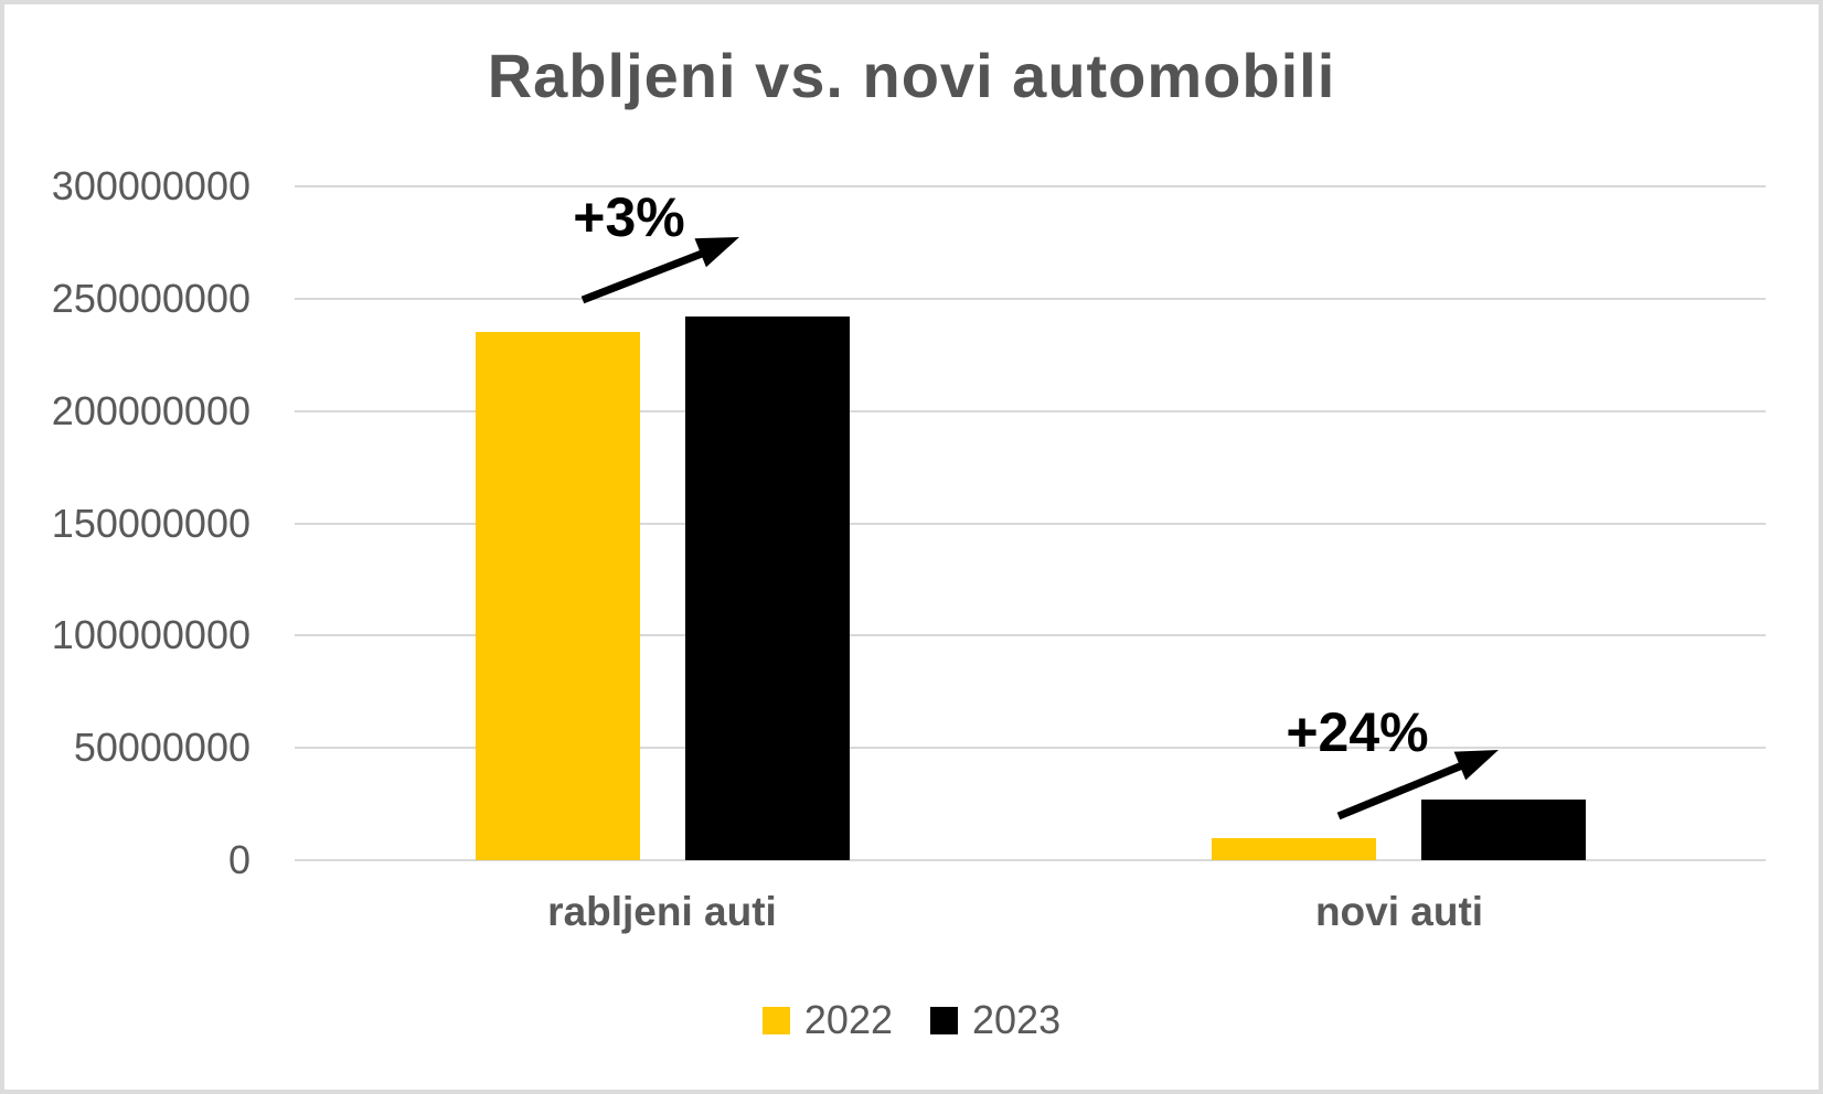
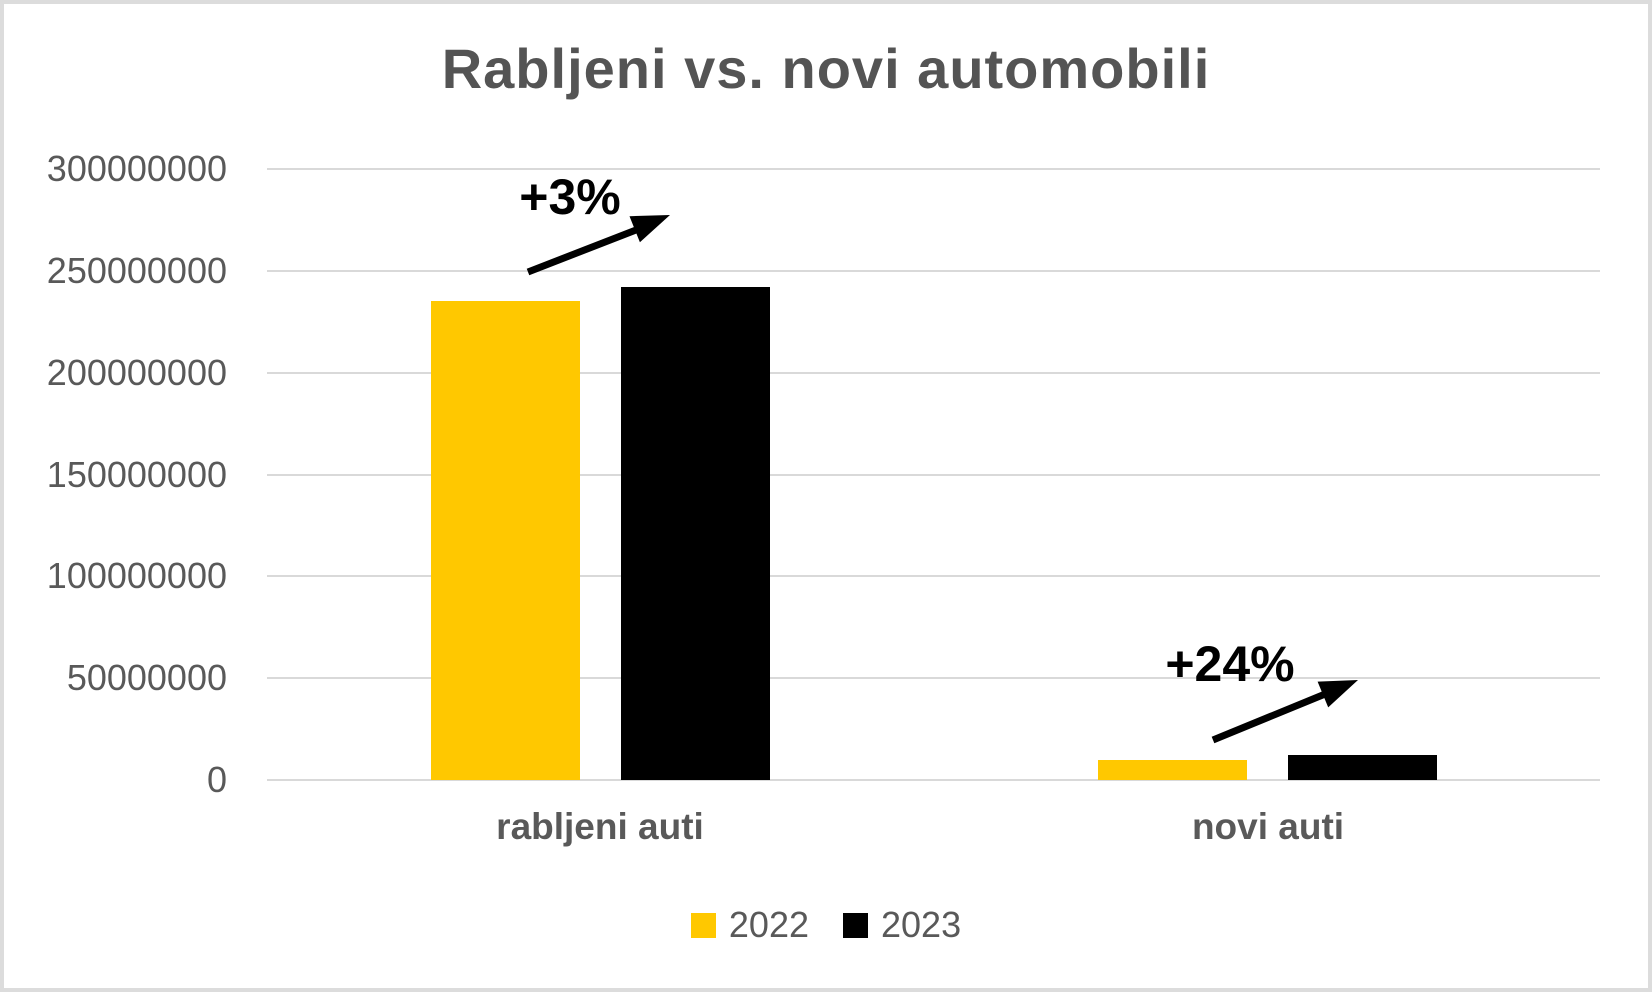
2023/novi auti: 27000000 -> 12000000
